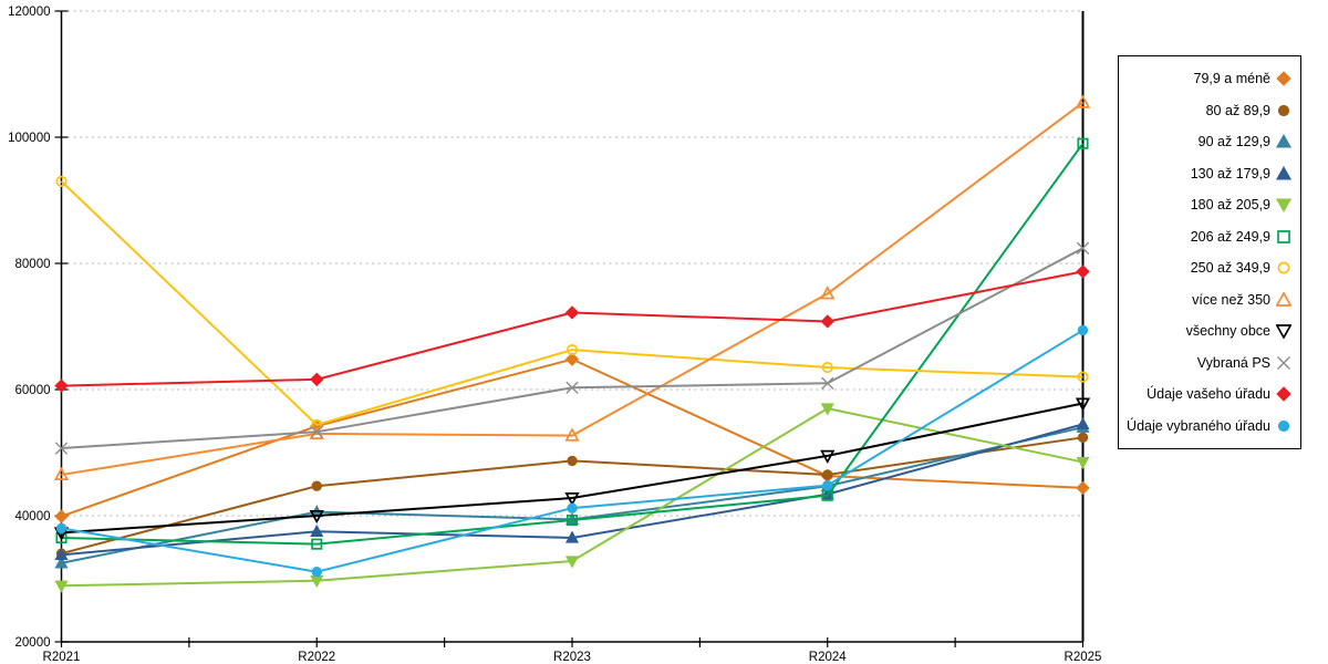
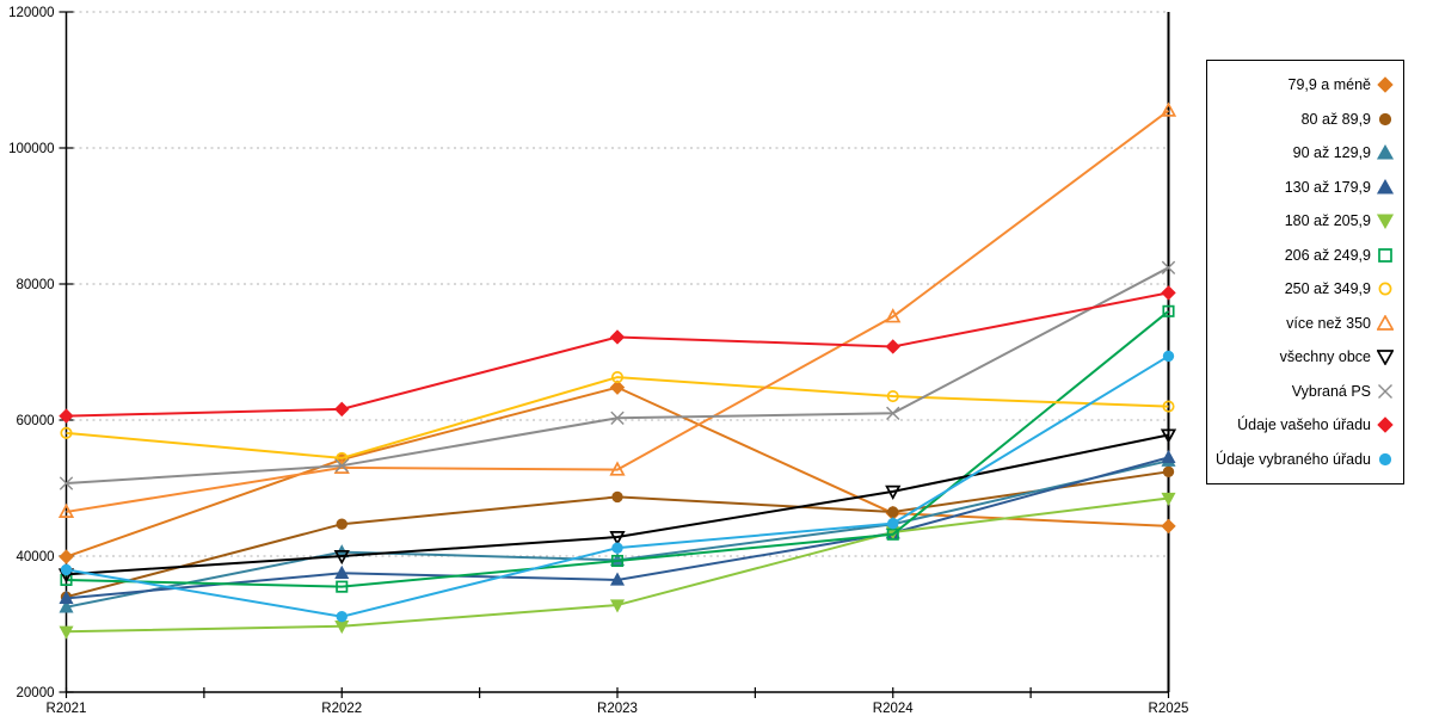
250 až 349,9/R2021: 93000 -> 58000
180 až 205,9/R2024: 57000 -> 44000
206 až 249,9/R2025: 99000 -> 76000
